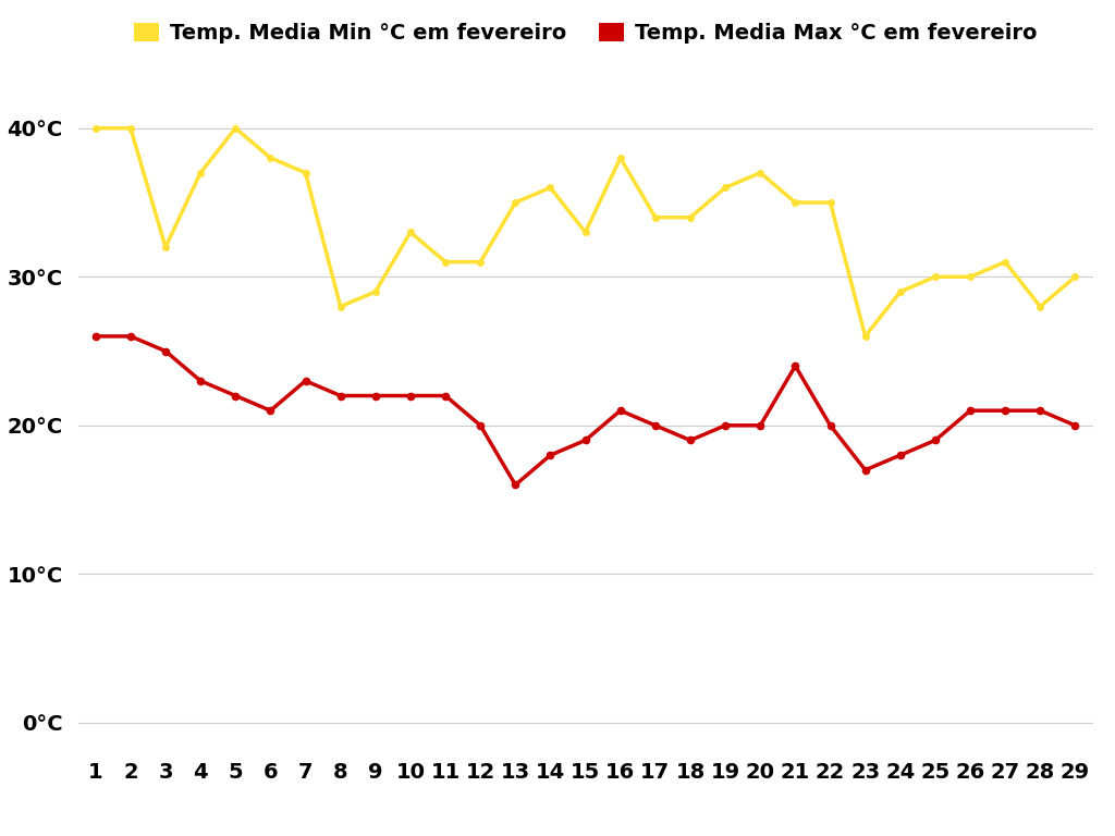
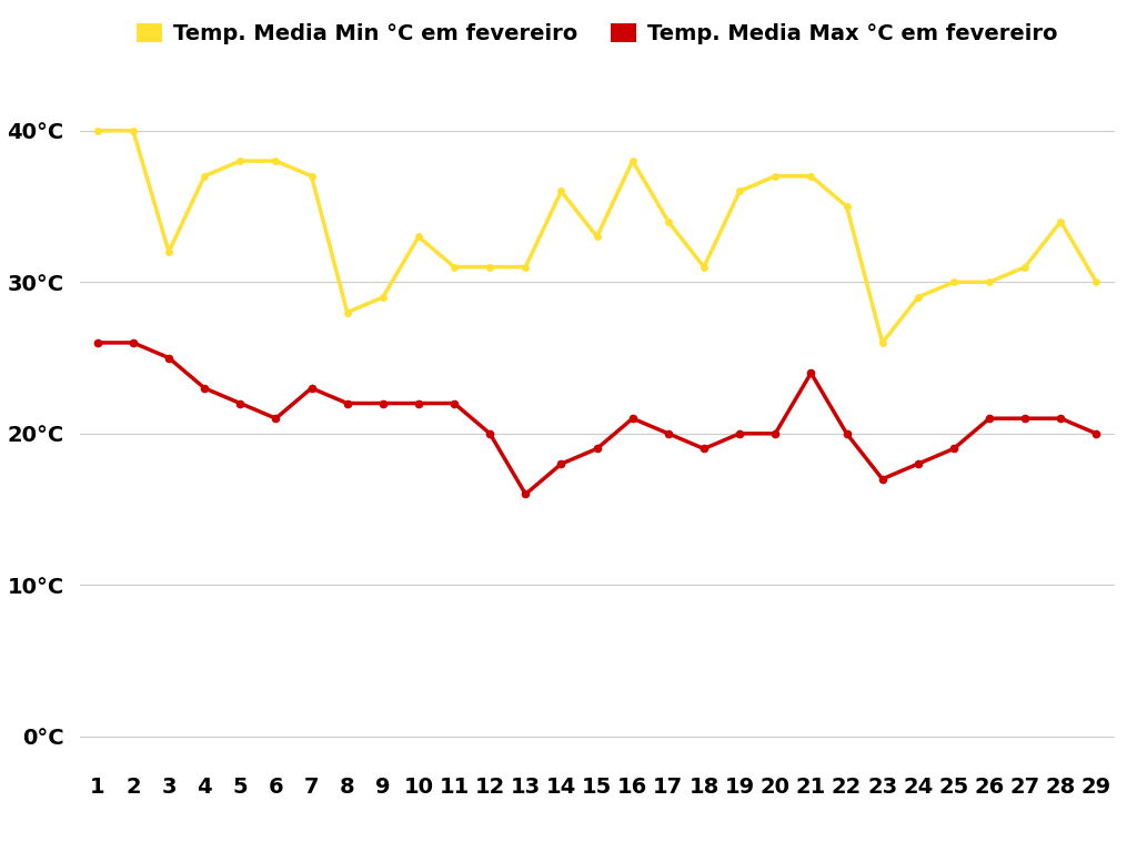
Temp. Media Min °C em fevereiro/5: 40°C -> 38°C
Temp. Media Min °C em fevereiro/13: 35°C -> 31°C
Temp. Media Min °C em fevereiro/18: 34°C -> 31°C
Temp. Media Min °C em fevereiro/21: 35°C -> 37°C
Temp. Media Min °C em fevereiro/28: 28°C -> 34°C
